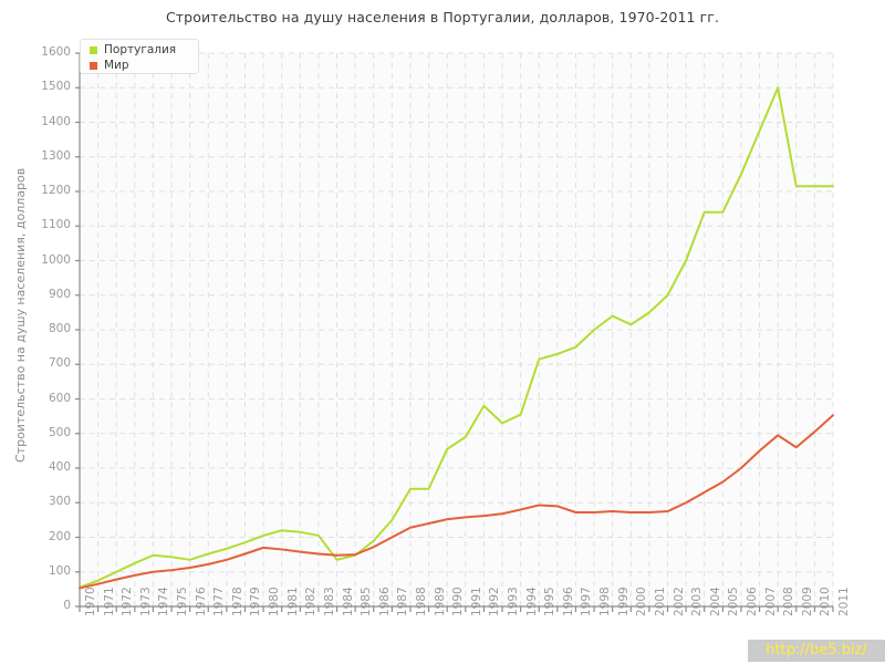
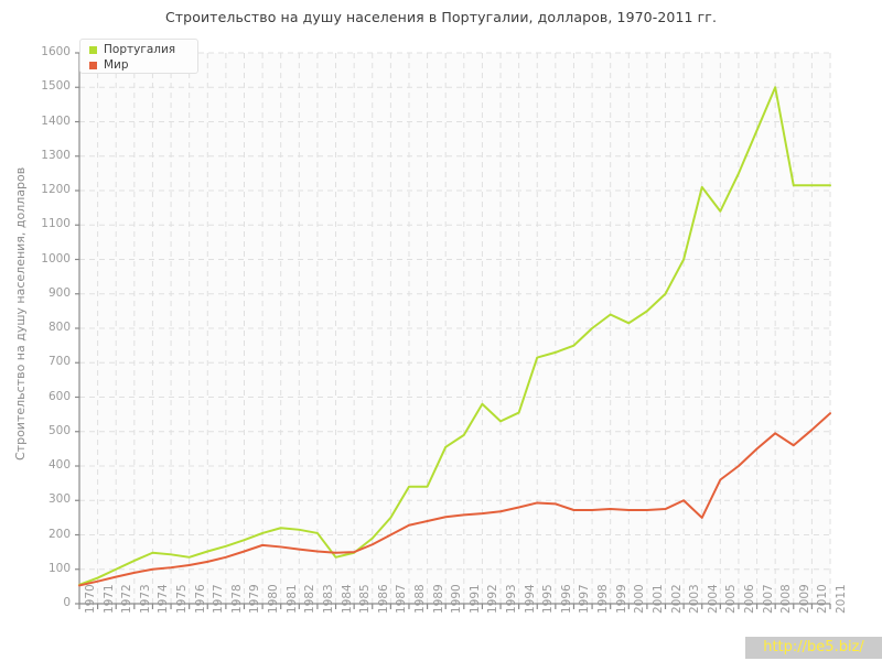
Португалия/2004: 1140 -> 1210
Мир/2004: 330 -> 250
